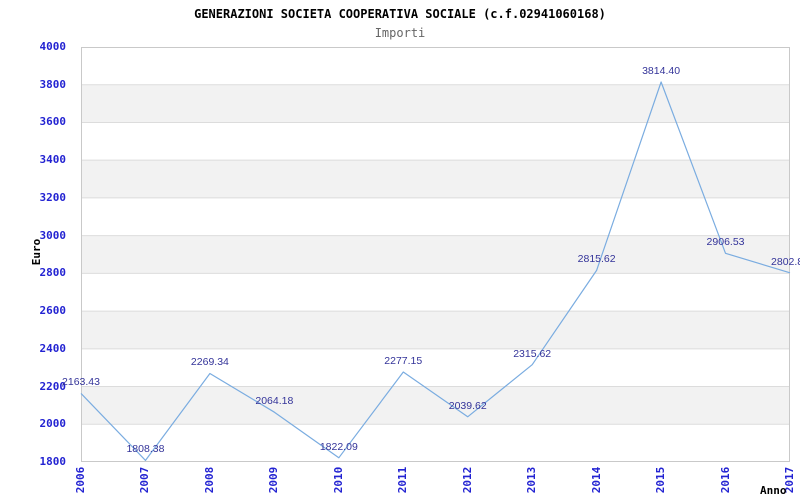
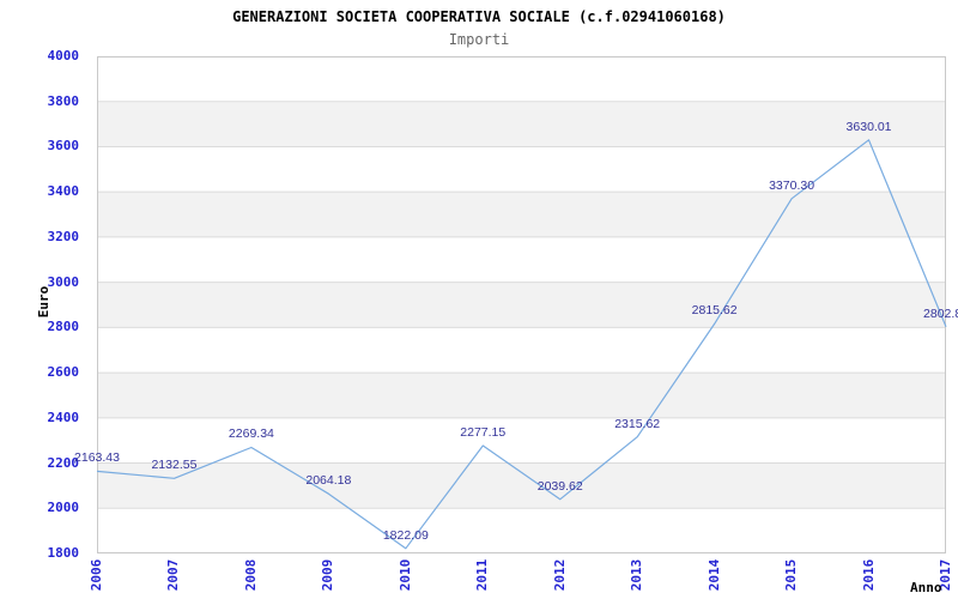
2007: 1808.38 -> 2132.55
2015: 3814.40 -> 3370.30
2016: 2906.53 -> 3630.01
